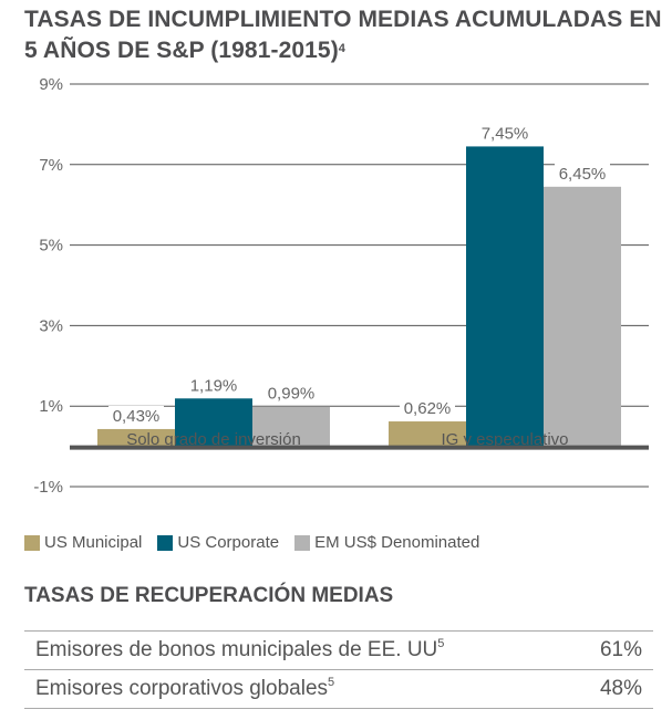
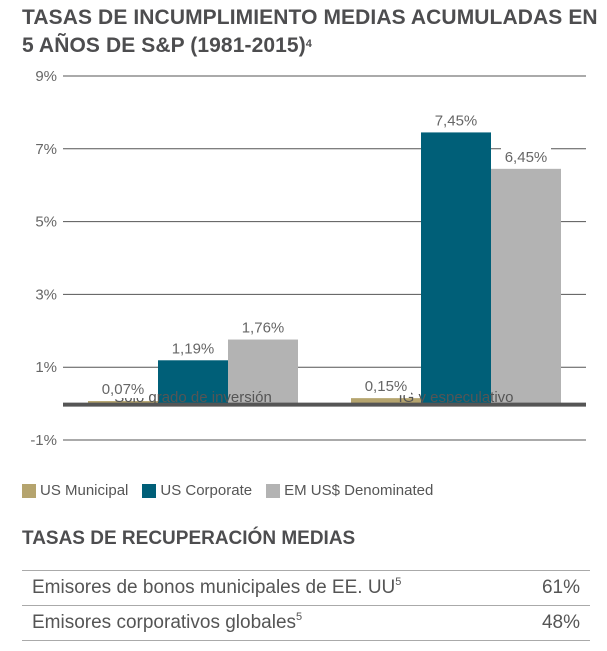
US Municipal/Solo grado de inversión: 0,43% -> 0,07%
EM US$ Denominated/Solo grado de inversión: 0,99% -> 1,76%
US Municipal/IG y especulativo: 0,62% -> 0,15%
